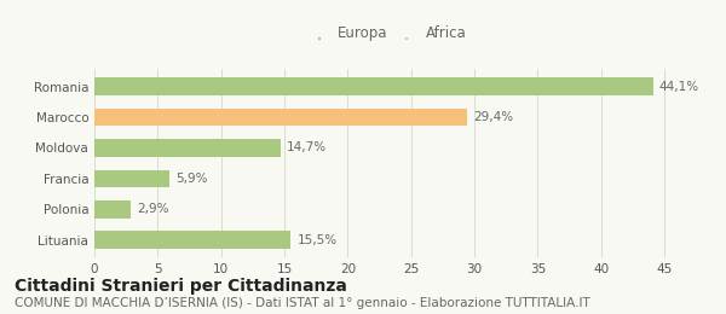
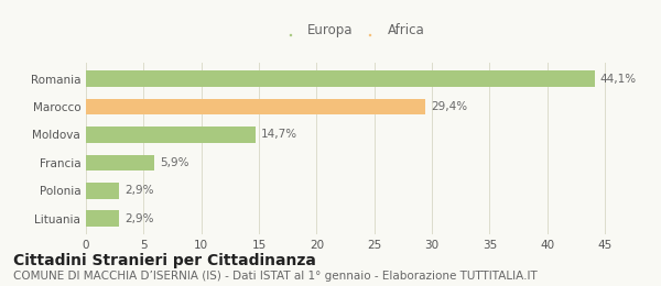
Lituania: 15,5% -> 2,9%
